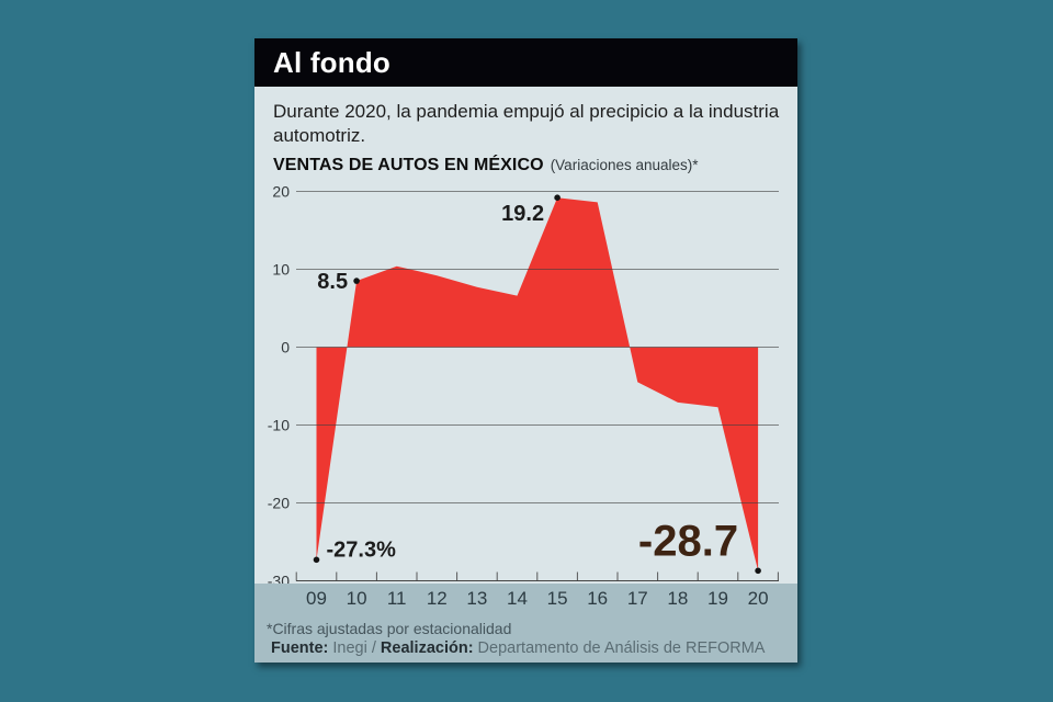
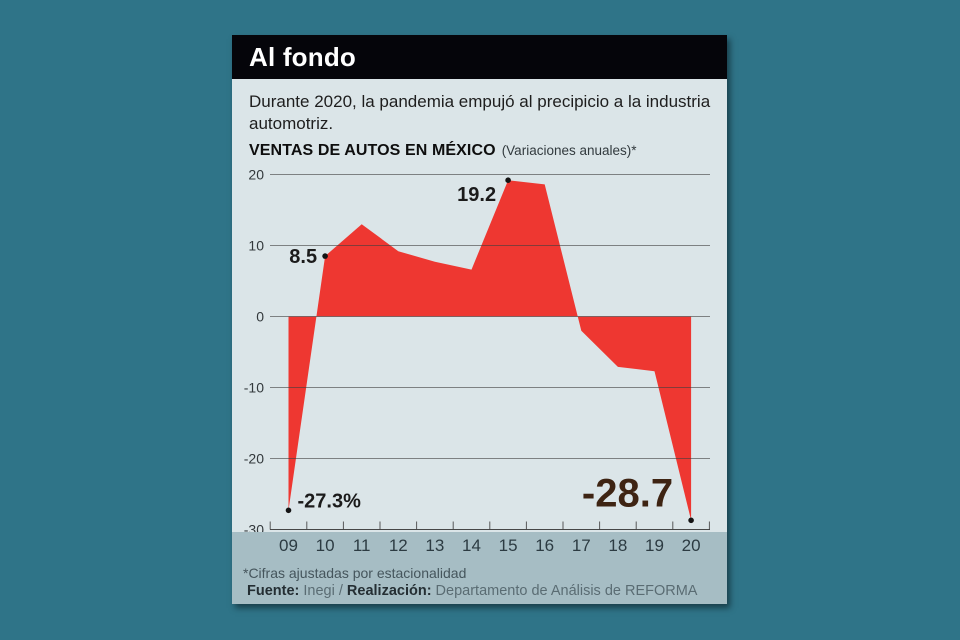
11: 10 -> 13
17: -4 -> -2
